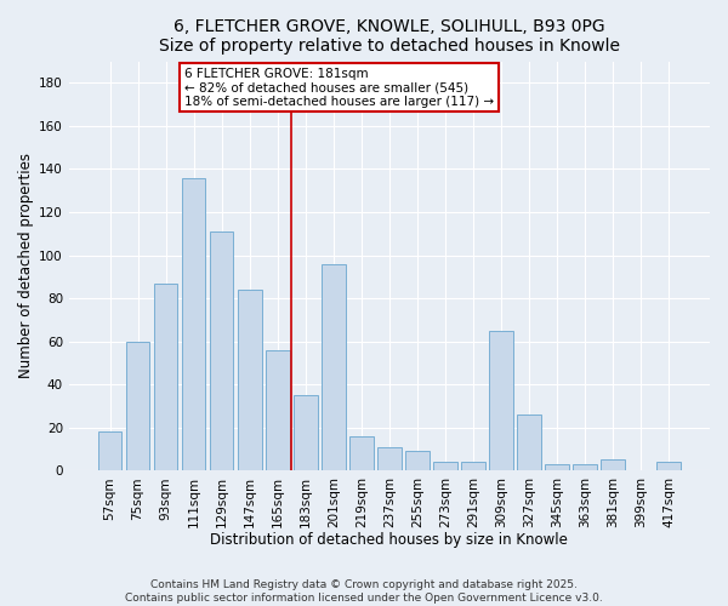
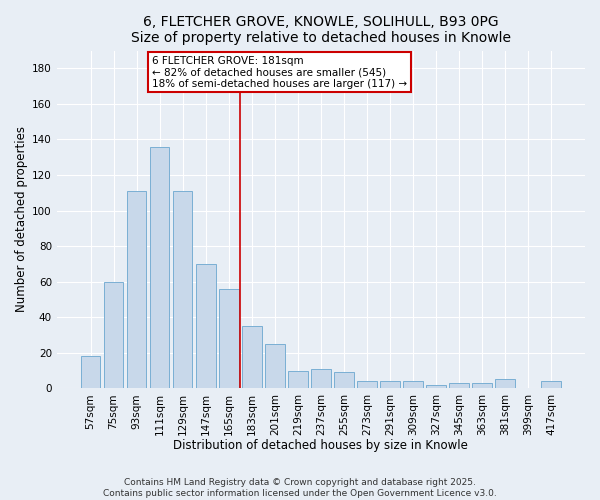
93sqm: 87 -> 111
147sqm: 84 -> 70
201sqm: 96 -> 25
219sqm: 16 -> 10
309sqm: 65 -> 4
327sqm: 26 -> 2
